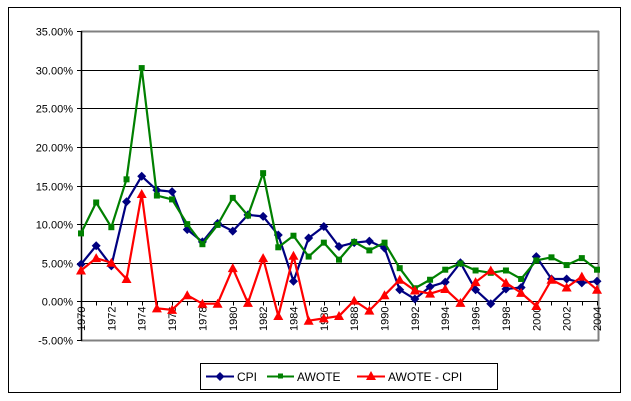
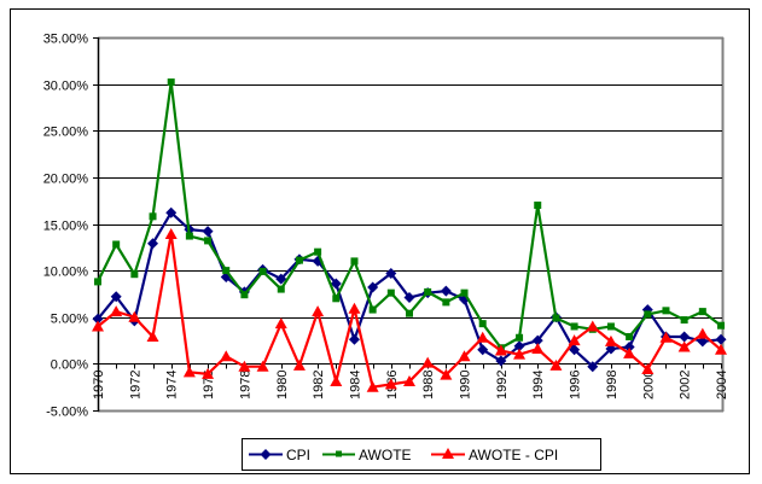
AWOTE/1980: 13% -> 8%
AWOTE/1982: 17% -> 12%
AWOTE/1984: 8% -> 11%
AWOTE/1994: 4% -> 17%
